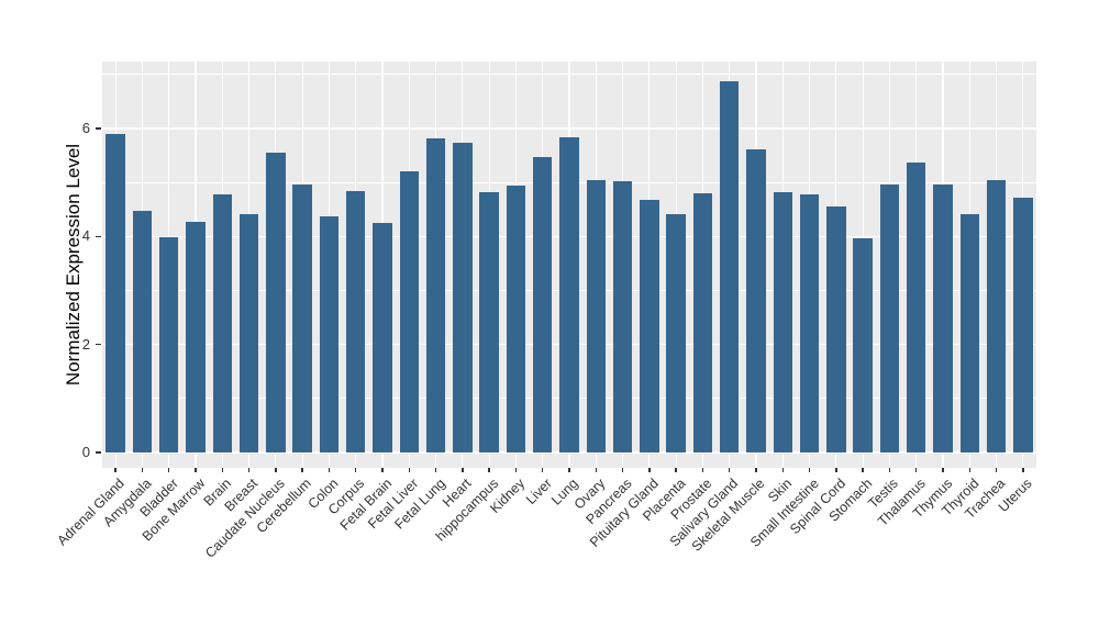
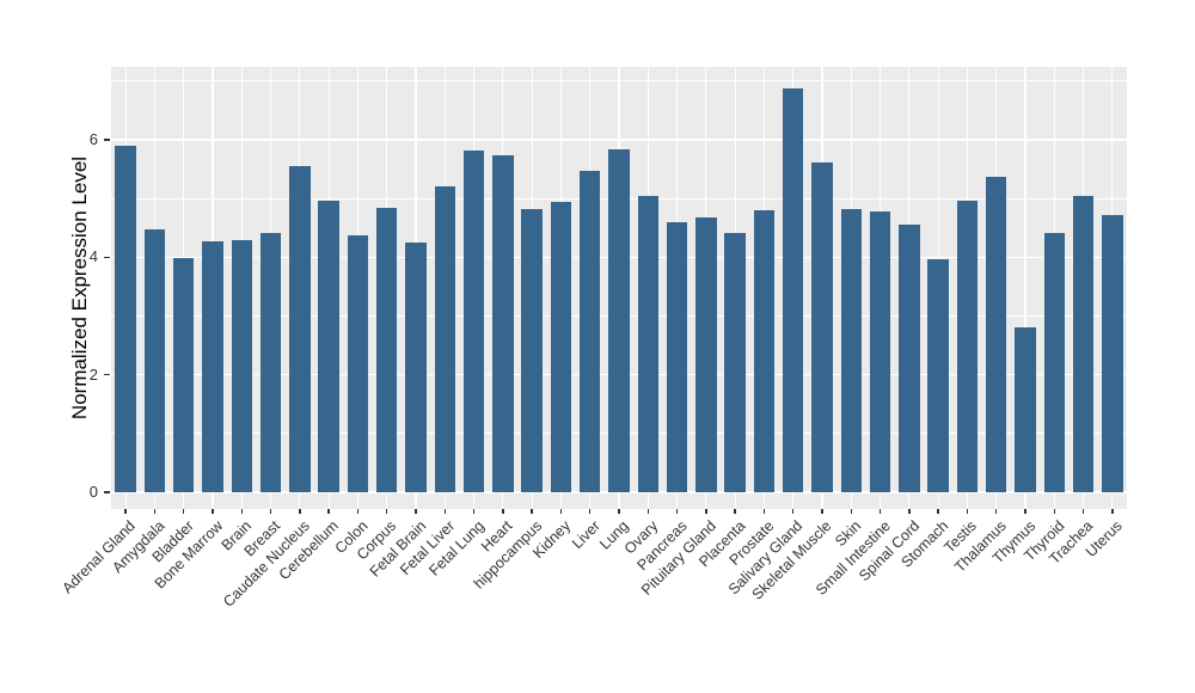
Brain: 4.8 -> 4.3
Pancreas: 5.0 -> 4.6
Thymus: 5.0 -> 2.8
